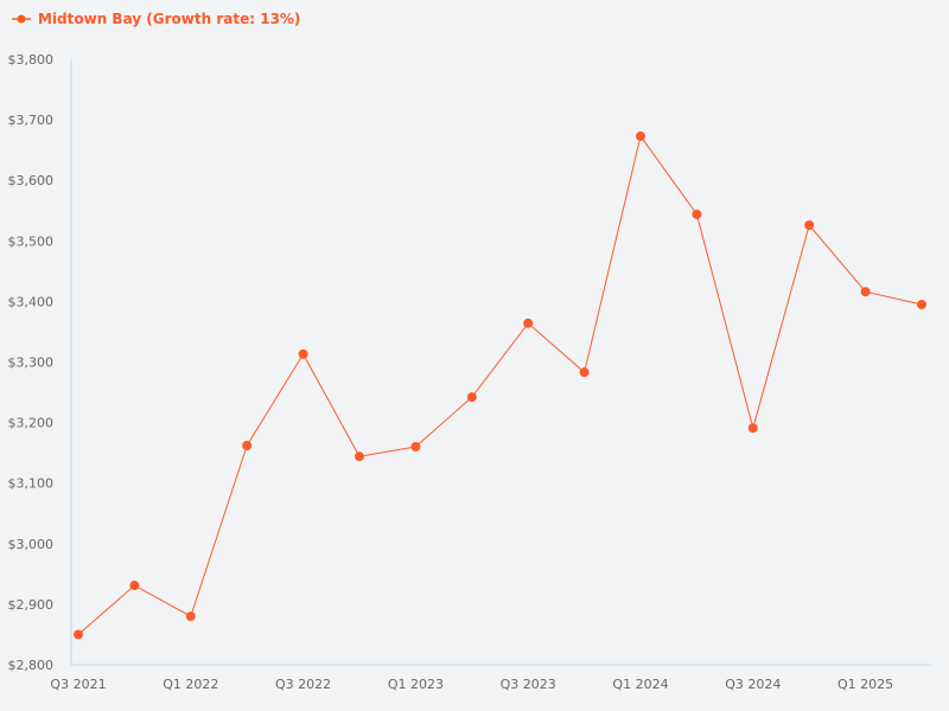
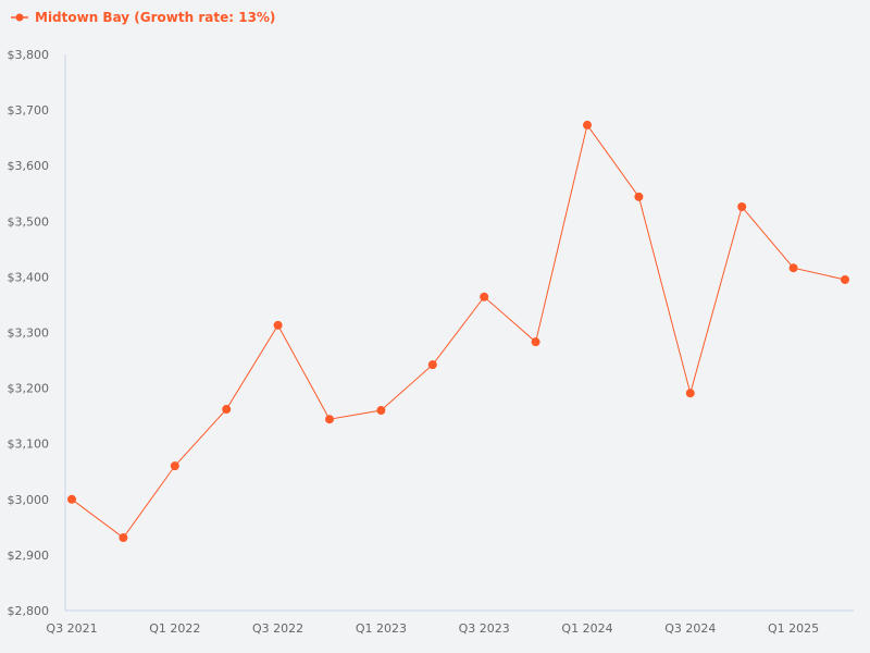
Q3 2021: $2850 -> $3000
Q1 2022: $2880 -> $3060
